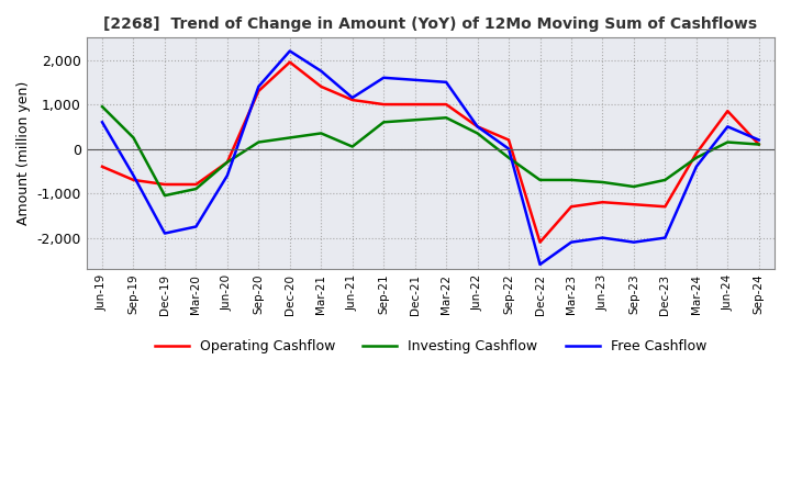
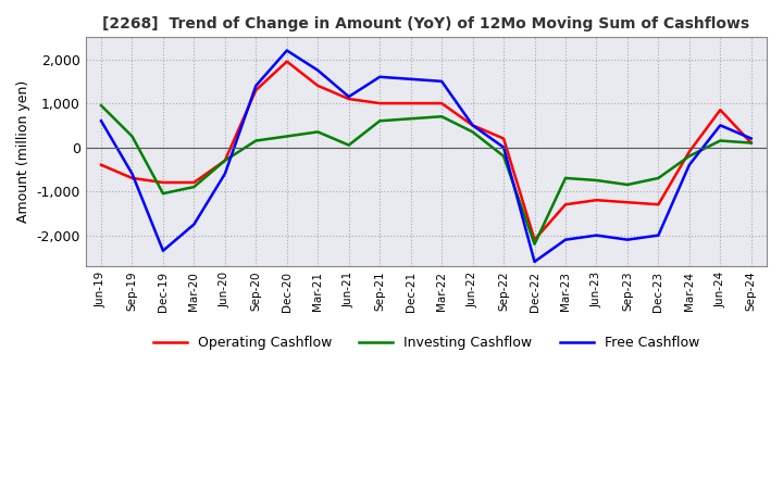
Free Cashflow/Dec-19: -1,900 -> -2,350
Investing Cashflow/Dec-22: -700 -> -2,200
